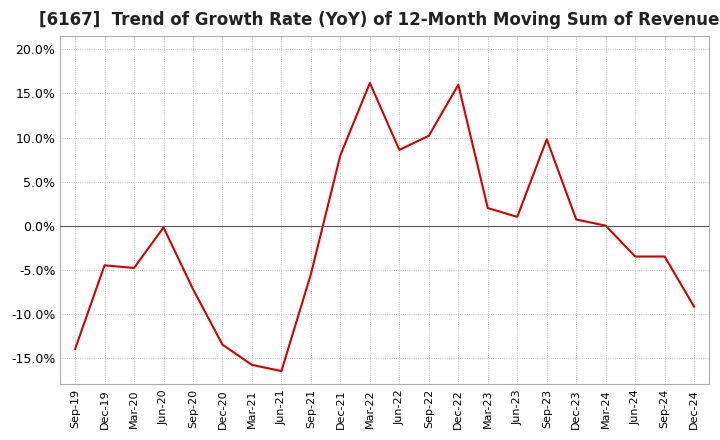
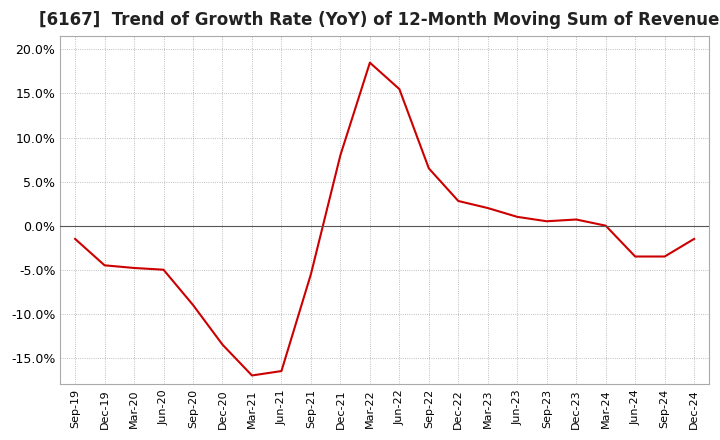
Sep-19: -14.0% -> -1.5%
Jun-20: -0.2% -> -5.0%
Sep-20: -7.2% -> -9.0%
Mar-21: -15.8% -> -17.0%
Mar-22: 16.2% -> 18.5%
Jun-22: 8.6% -> 15.5%
Sep-22: 10.2% -> 6.5%
Dec-22: 16.0% -> 2.8%
Sep-23: 9.8% -> 0.5%
Dec-24: -9.2% -> -1.5%
